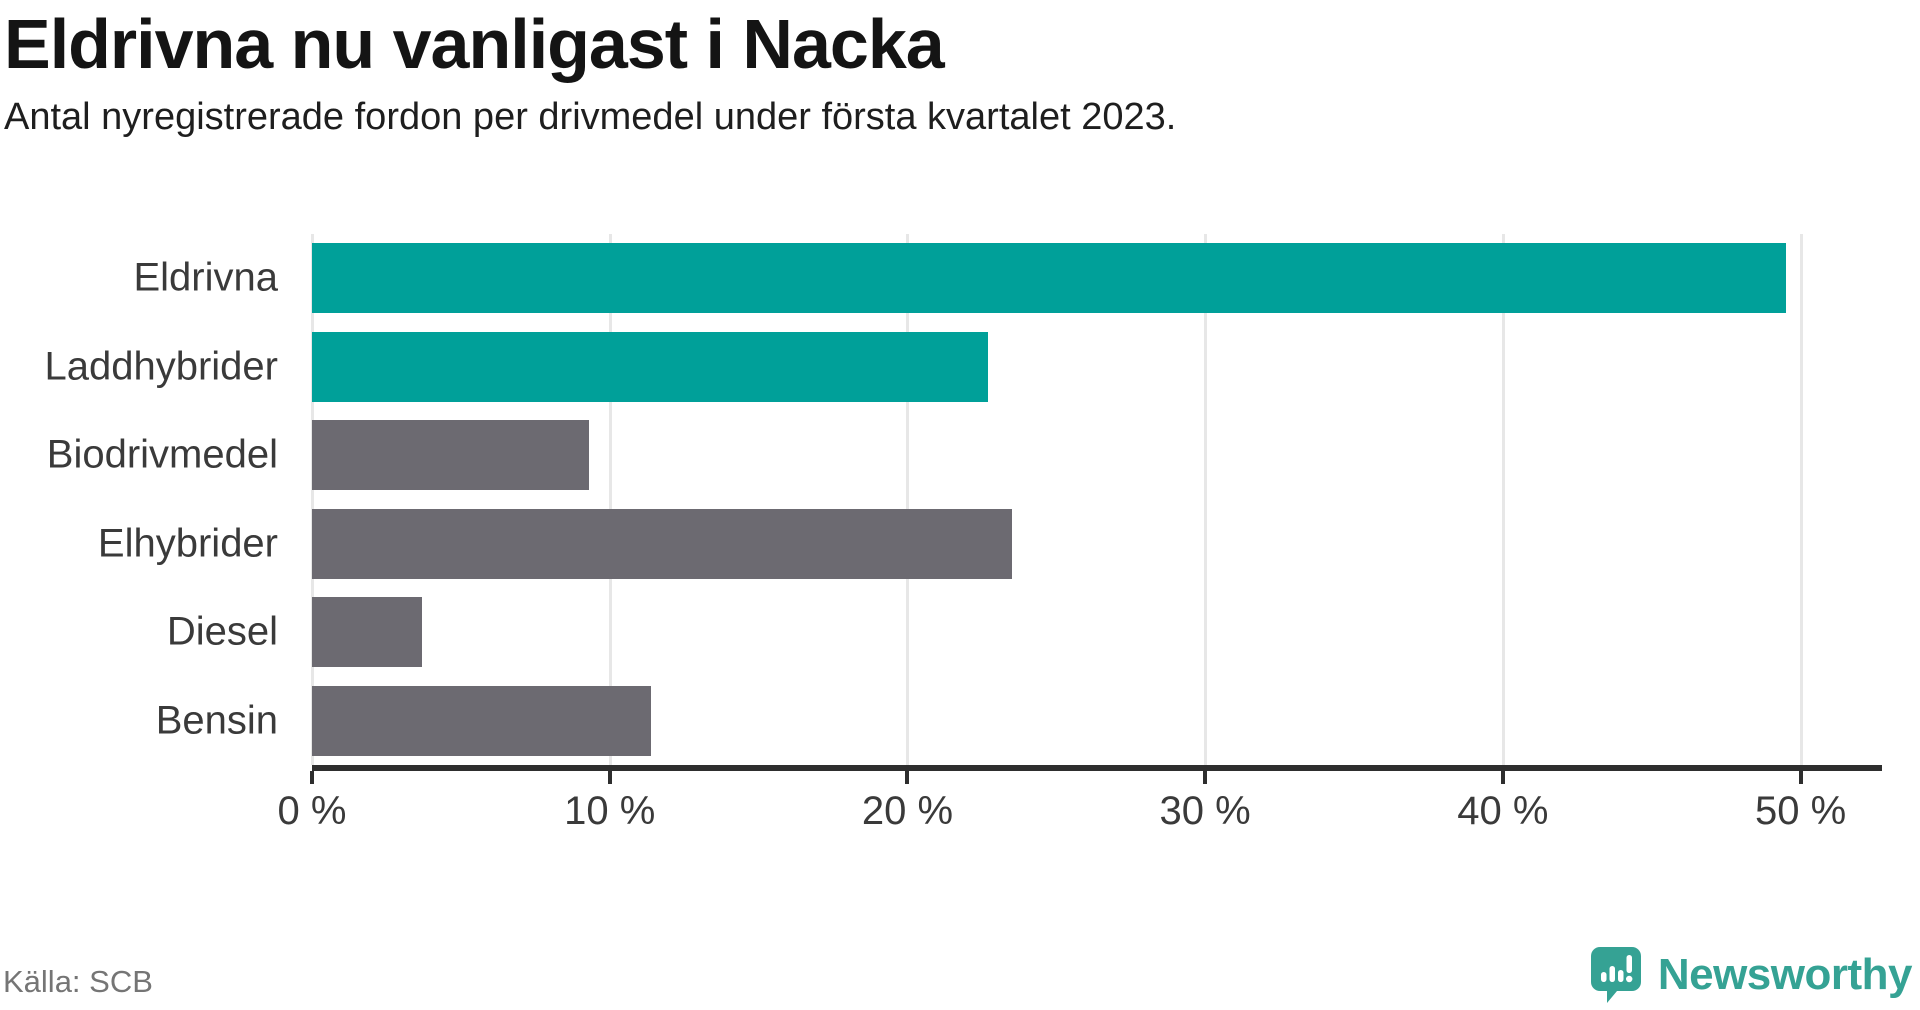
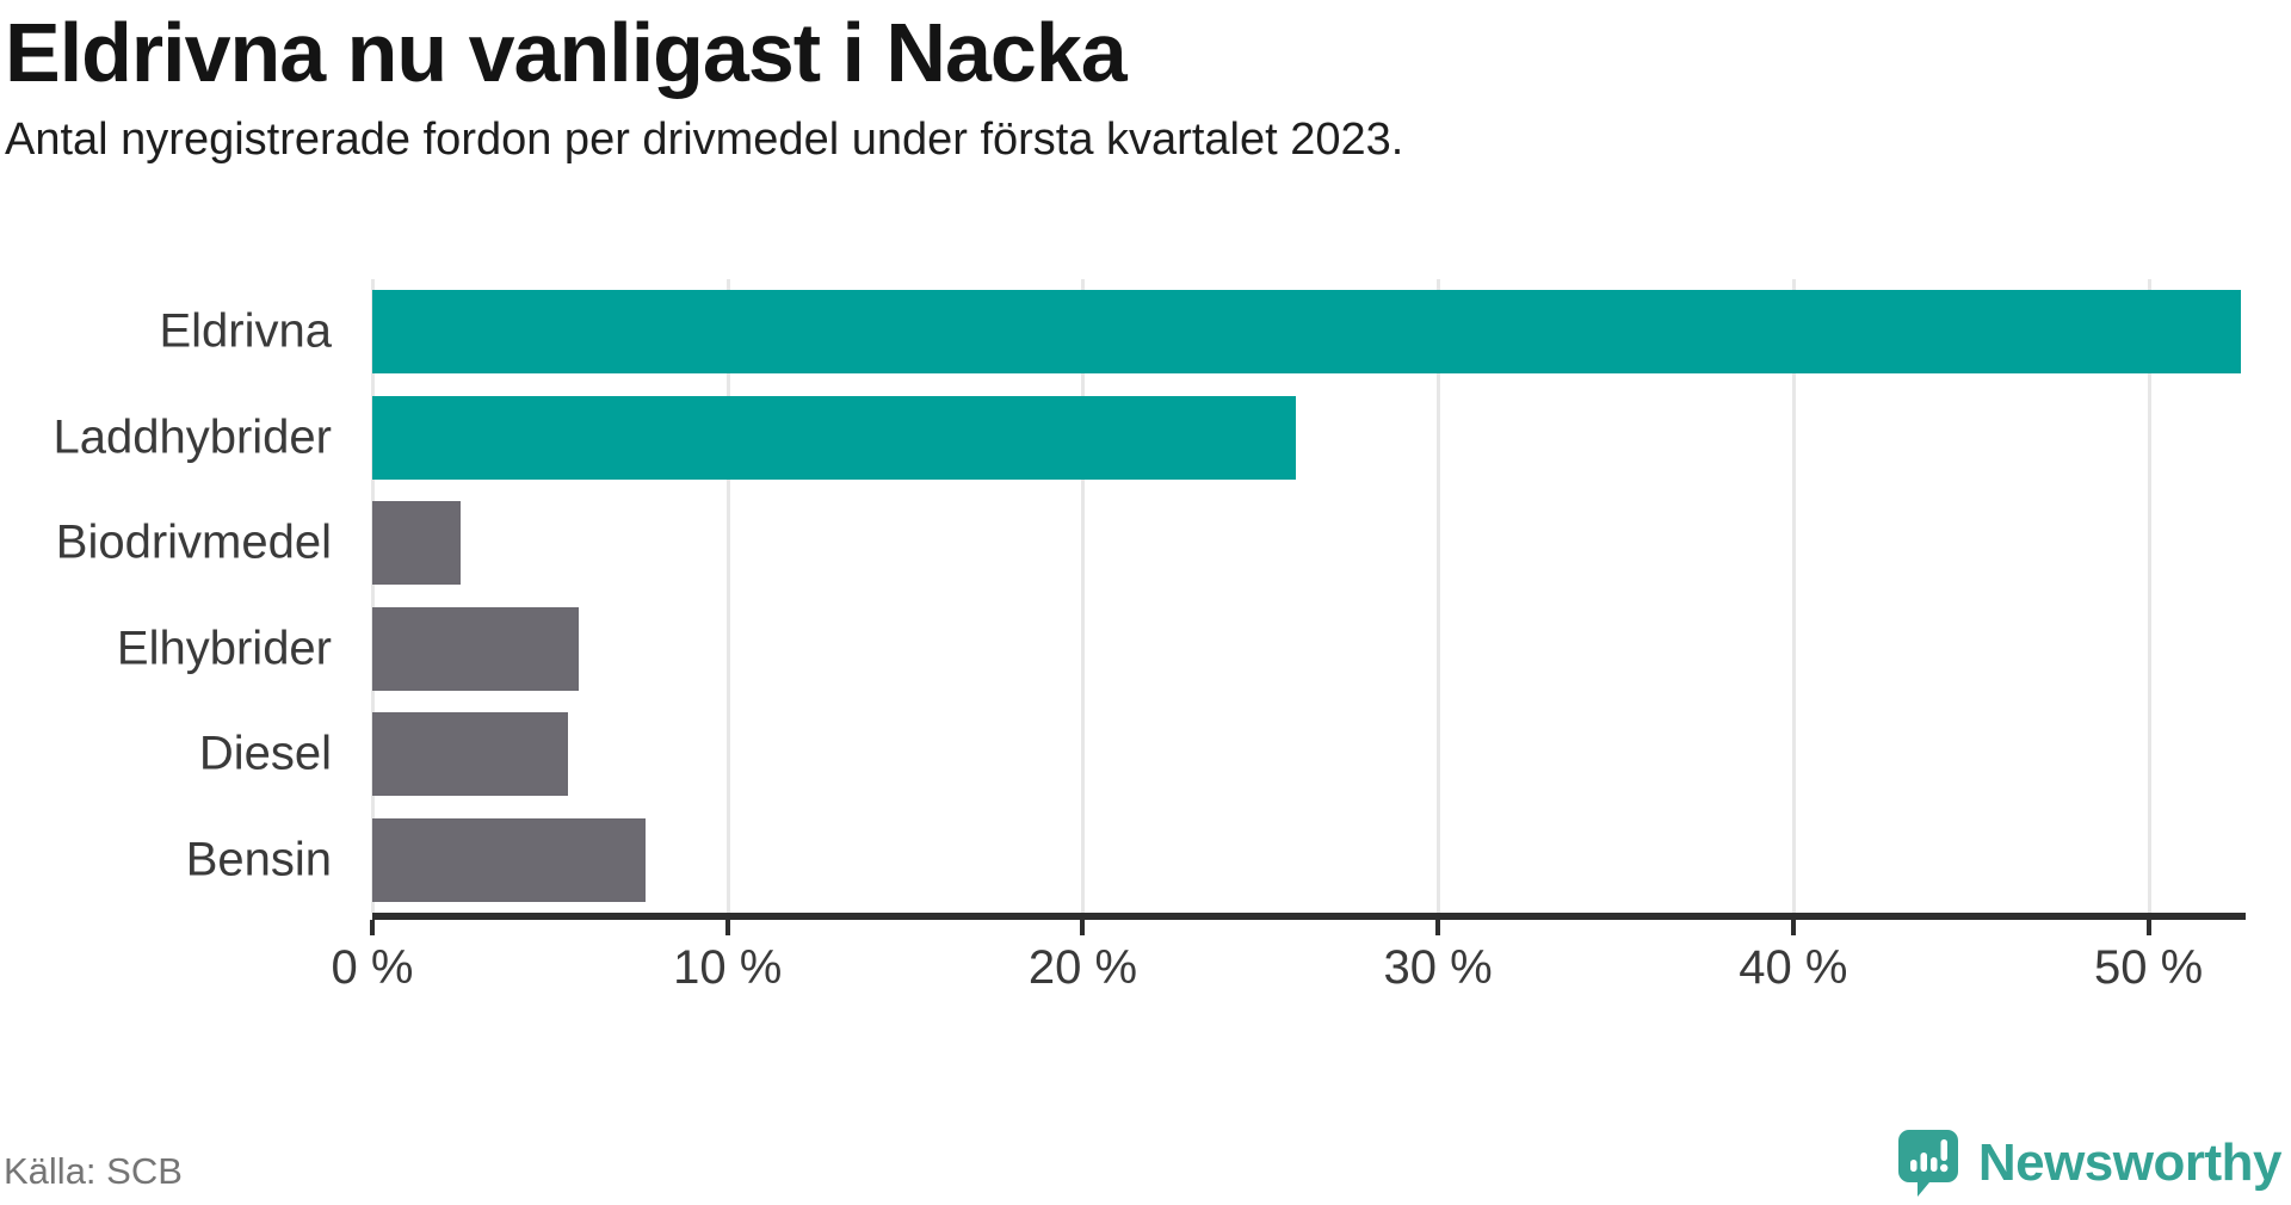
Eldrivna: 49.5% -> 52.6%
Laddhybrider: 22.7% -> 26.0%
Biodrivmedel: 9.3% -> 2.5%
Elhybrider: 23.5% -> 5.8%
Diesel: 3.7% -> 5.5%
Bensin: 11.4% -> 7.7%
